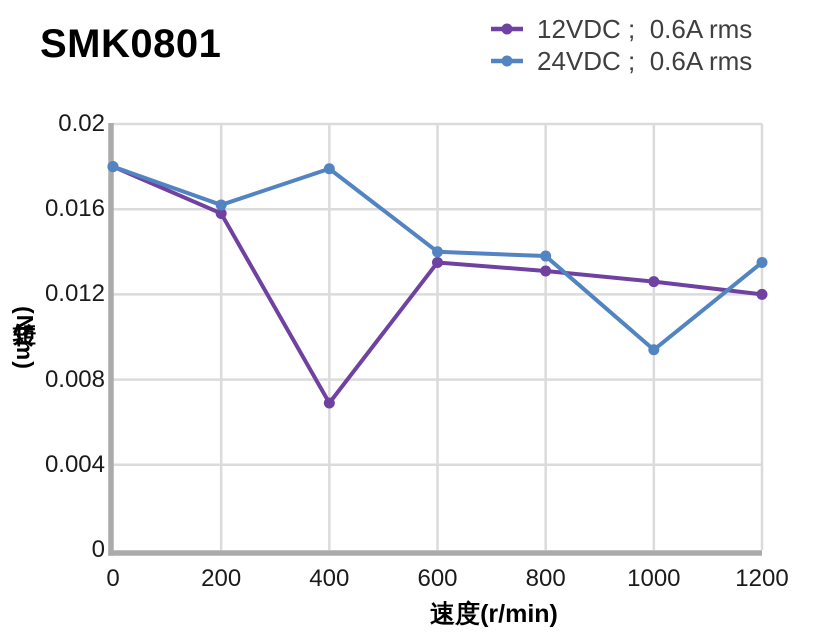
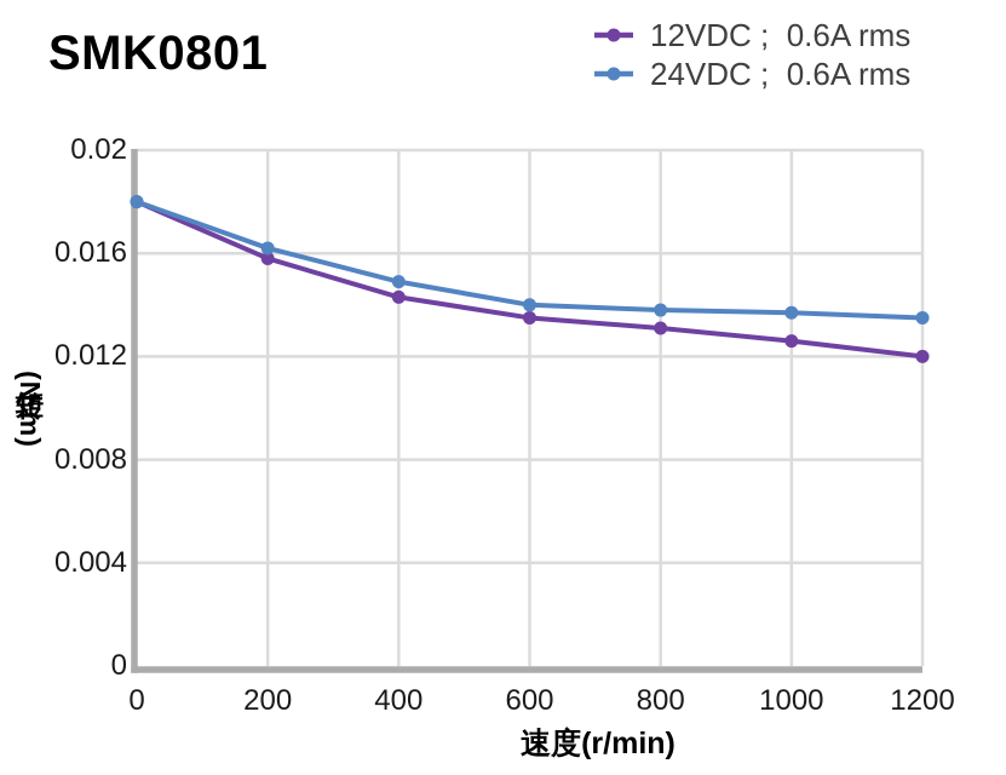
12VDC ; 0.6A rms/400: 0.0069 -> 0.0143
24VDC ; 0.6A rms/400: 0.0179 -> 0.0149
24VDC ; 0.6A rms/1000: 0.0094 -> 0.0137
